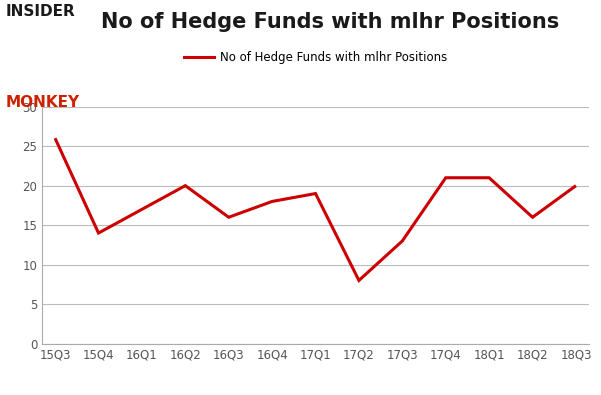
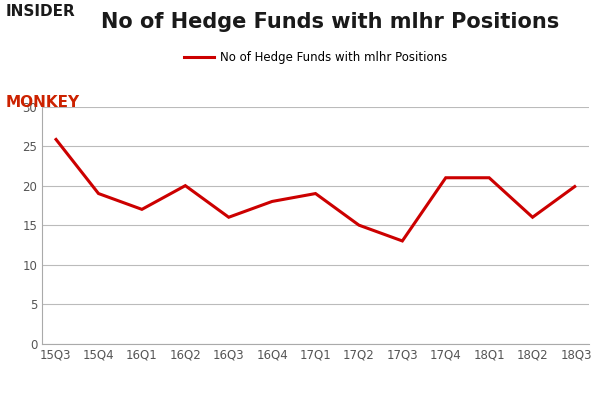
15Q4: 14 -> 19
17Q2: 8 -> 15
